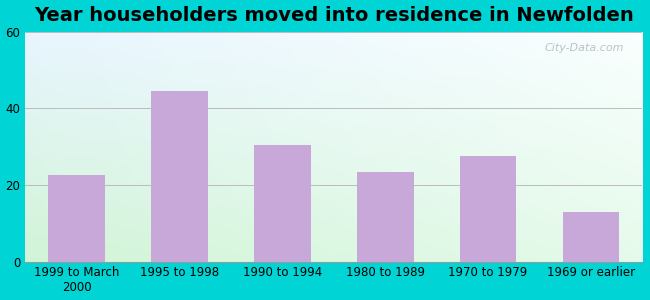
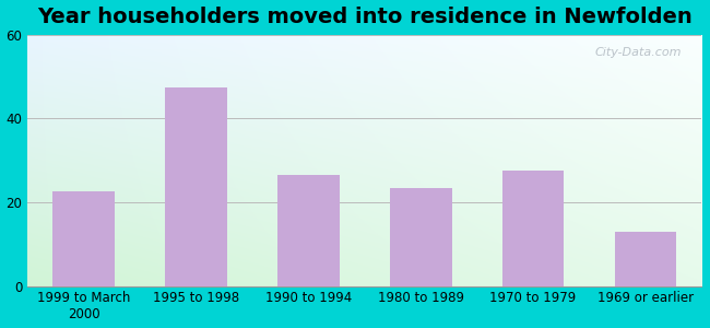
1995 to 1998: 44.5 -> 47.5
1990 to 1994: 30.5 -> 26.5
